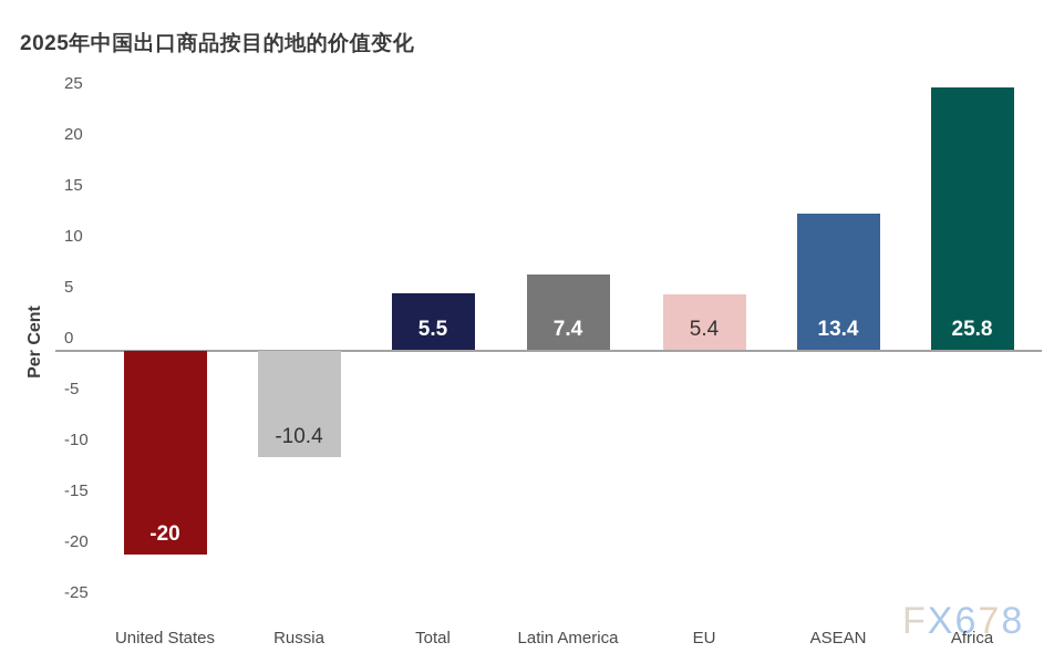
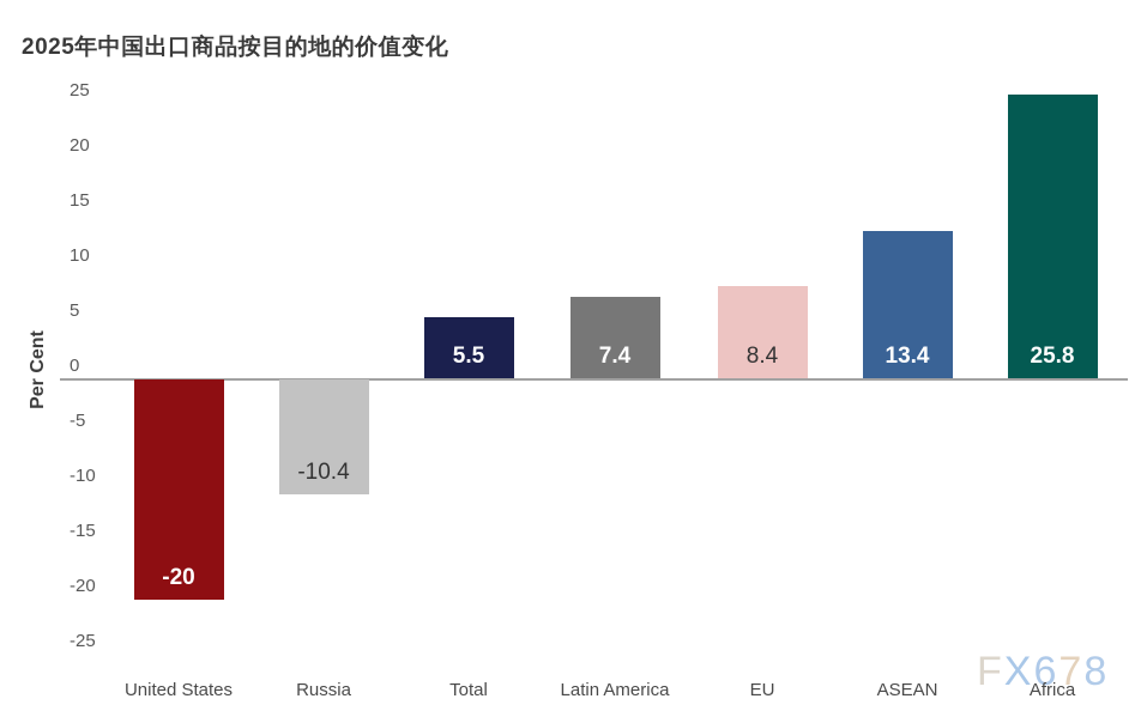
EU: 5.4 -> 8.4
